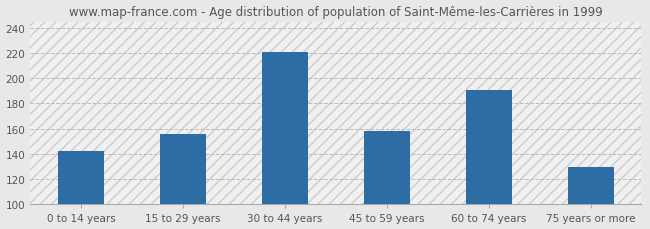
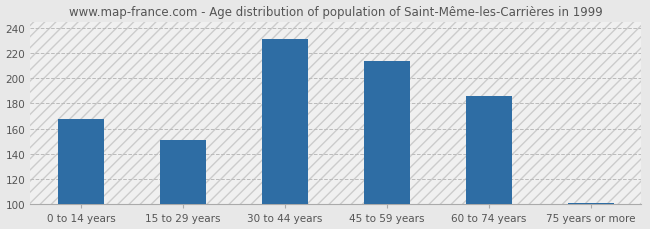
0 to 14 years: 142 -> 168
15 to 29 years: 156 -> 151
30 to 44 years: 221 -> 231
45 to 59 years: 158 -> 214
60 to 74 years: 191 -> 186
75 years or more: 130 -> 101
